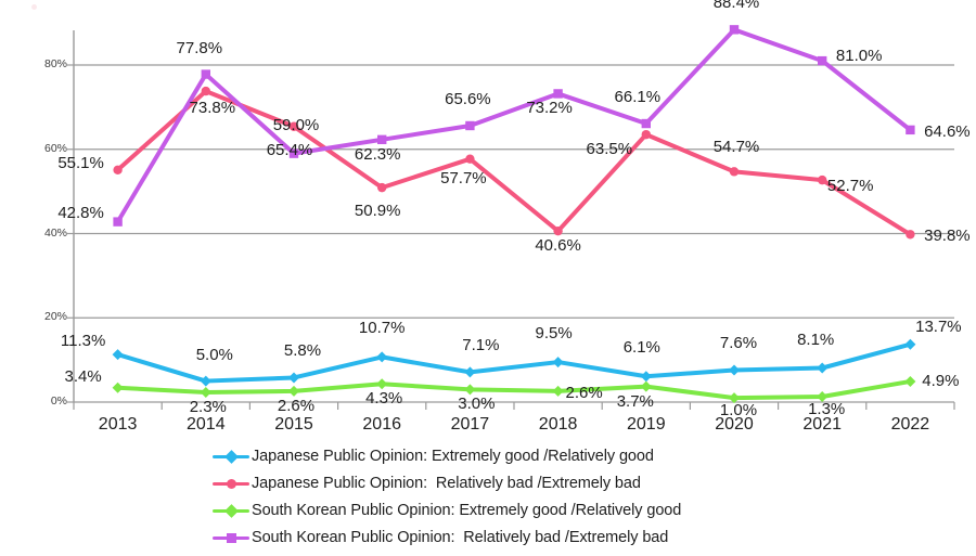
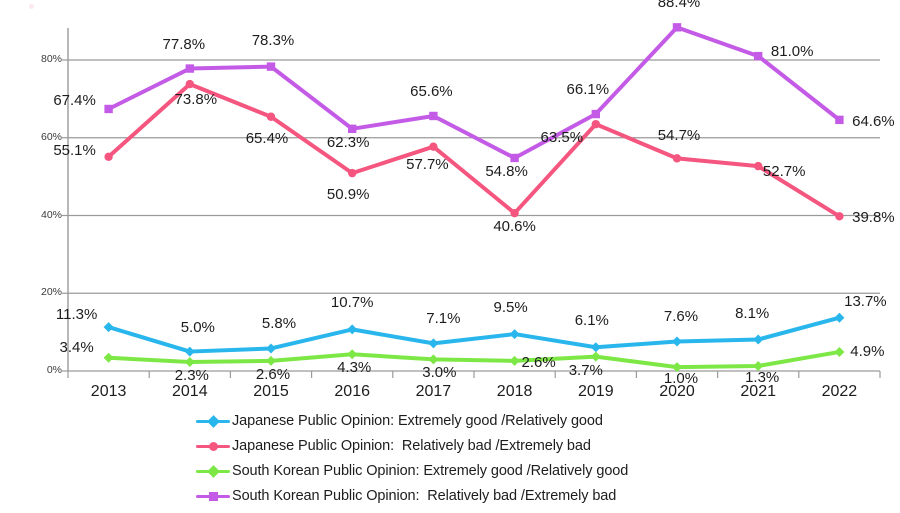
South Korean Public Opinion: Relatively bad /Extremely bad/2013: 42.8% -> 67.4%
South Korean Public Opinion: Relatively bad /Extremely bad/2015: 59.0% -> 78.3%
South Korean Public Opinion: Relatively bad /Extremely bad/2018: 73.2% -> 54.8%
